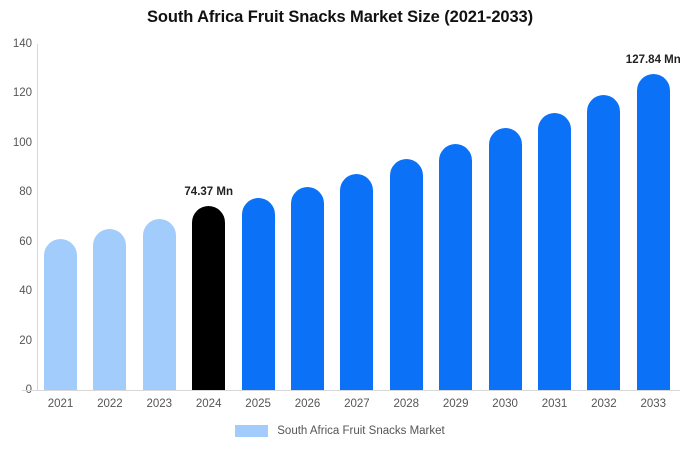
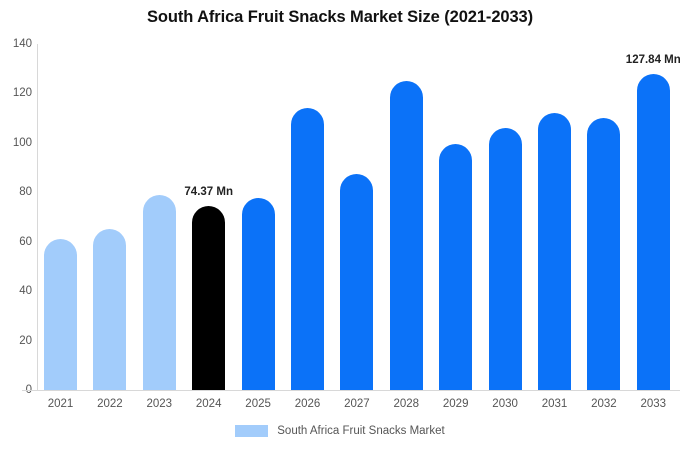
2023: 69 -> 79
2026: 82 -> 114
2028: 94 -> 125
2032: 120 -> 110
